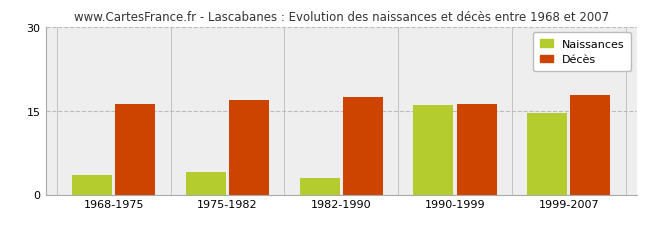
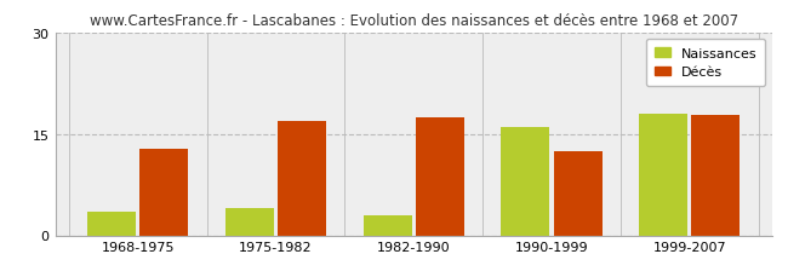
Décès/1968-1975: 16.2 -> 12.8
Décès/1990-1999: 16.2 -> 12.4
Naissances/1999-2007: 14.5 -> 18.0
